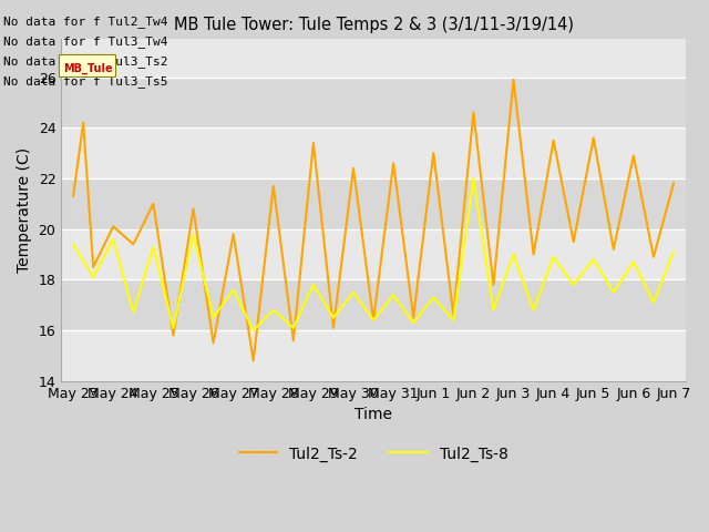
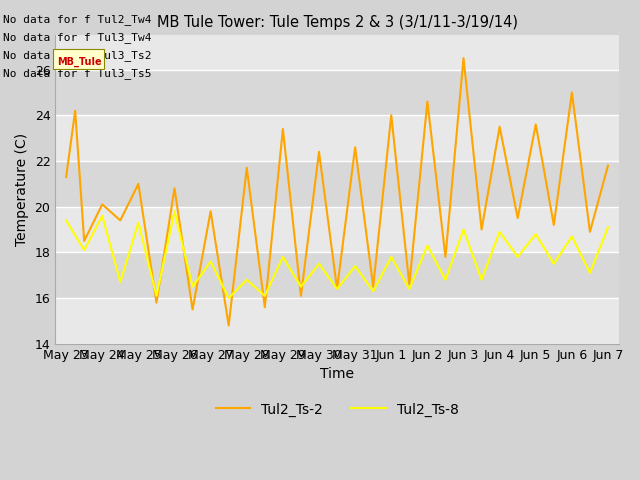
Tul2_Ts-2/Jun 1: 23.0 -> 24.0
Tul2_Ts-8/Jun 1: 17.3 -> 17.8
Tul2_Ts-8/Jun 2: 22.0 -> 18.3
Tul2_Ts-2/Jun 3: 25.9 -> 26.5
Tul2_Ts-2/Jun 6: 22.9 -> 25.0
